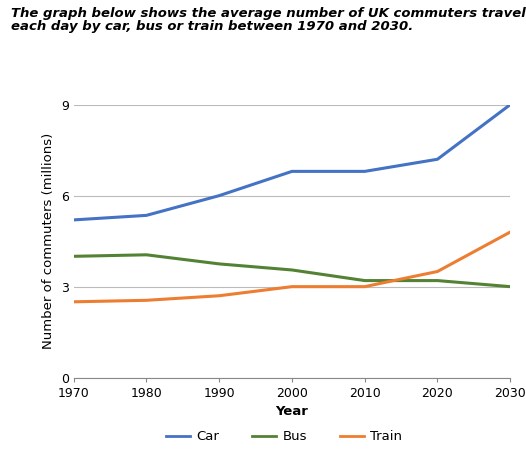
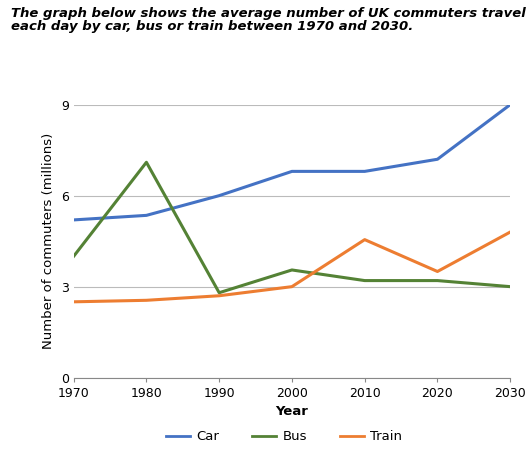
Bus/1980: 4.05 -> 7.10
Bus/1990: 3.75 -> 2.80
Train/2010: 3.00 -> 4.55
